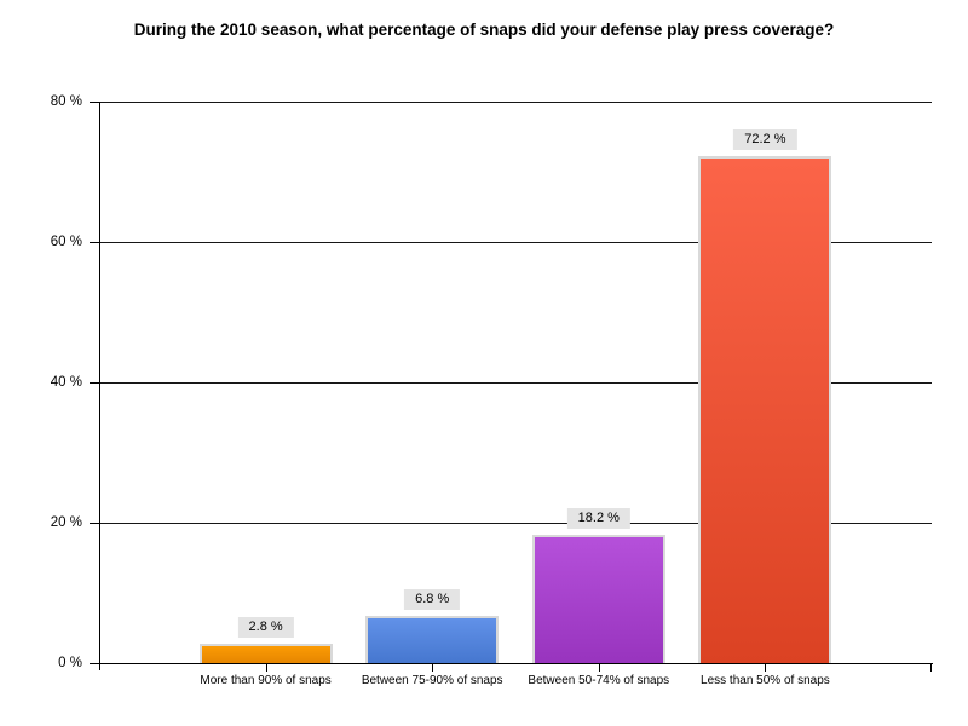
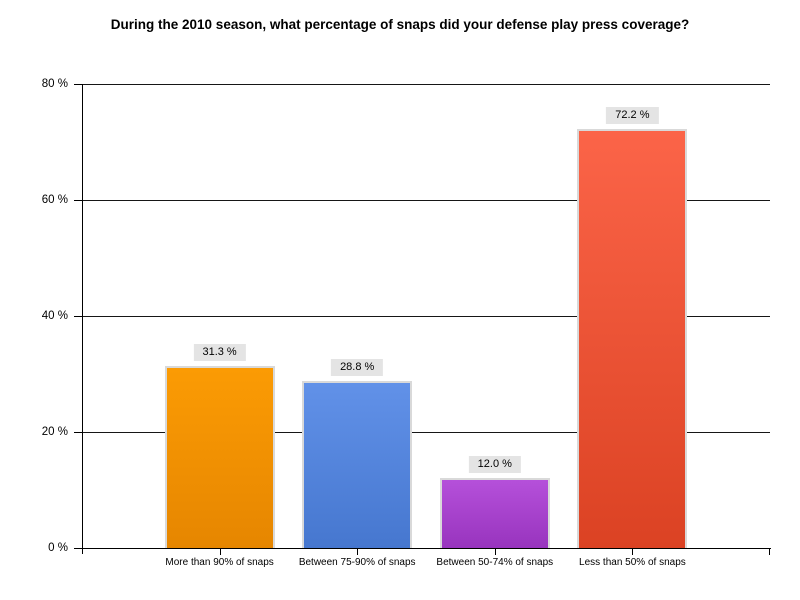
More than 90% of snaps: 2.8 -> 31.3
Between 75-90% of snaps: 6.8 -> 28.8
Between 50-74% of snaps: 18.2 -> 12.0
